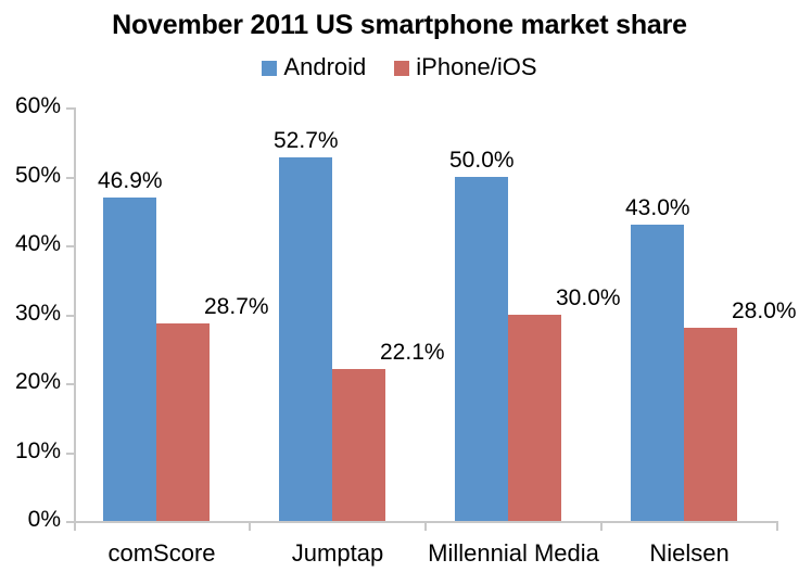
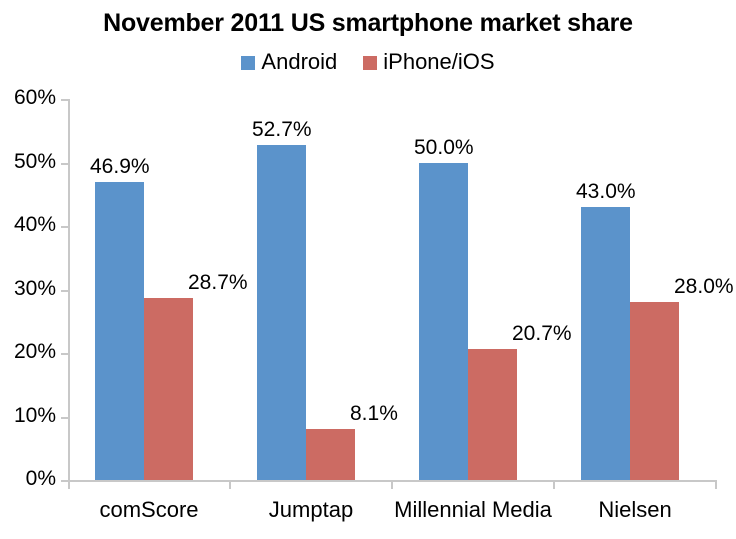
iPhone/iOS/Jumptap: 22.1% -> 8.1%
iPhone/iOS/Millennial Media: 30.0% -> 20.7%
